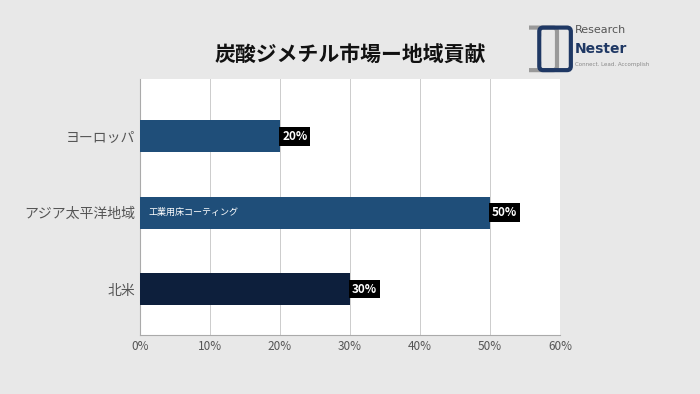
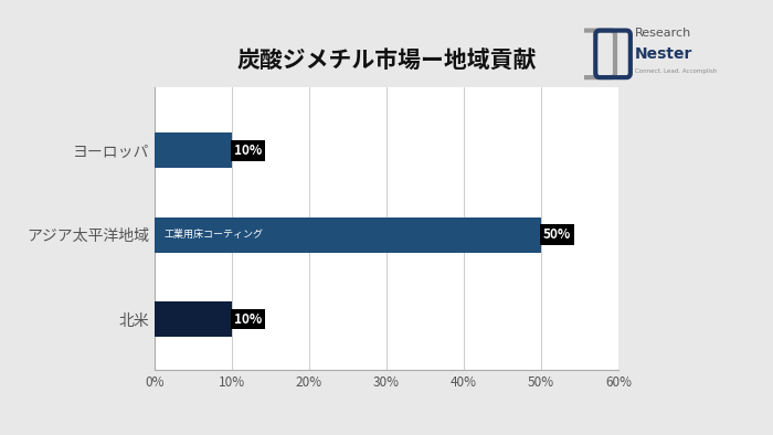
ヨーロッパ: 20% -> 10%
北米: 30% -> 10%
